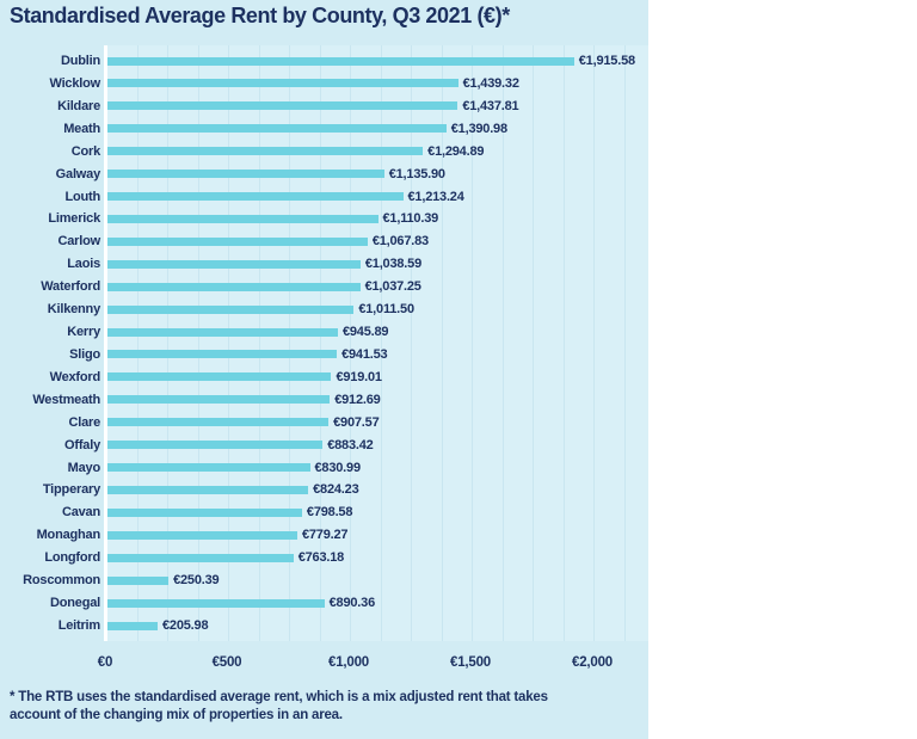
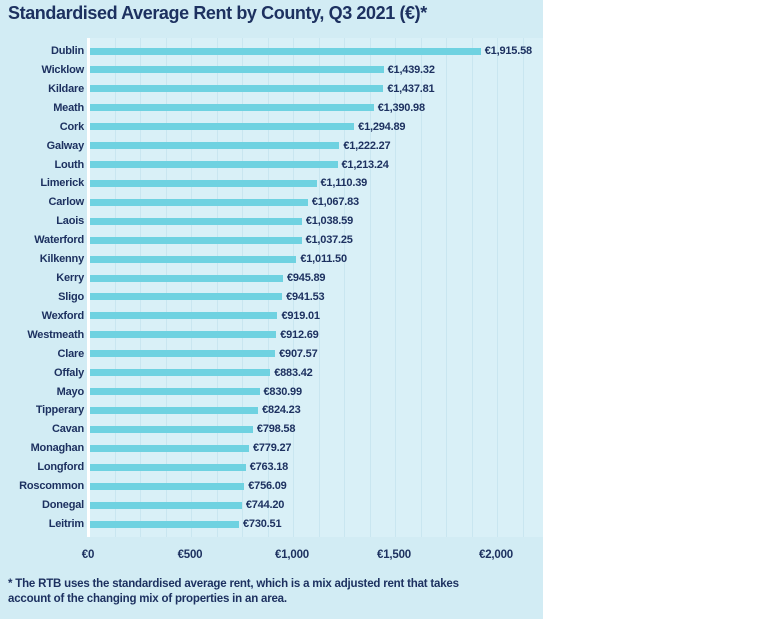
Galway: €1,135.90 -> €1,222.27
Roscommon: €250.39 -> €756.09
Donegal: €890.36 -> €744.20
Leitrim: €205.98 -> €730.51
